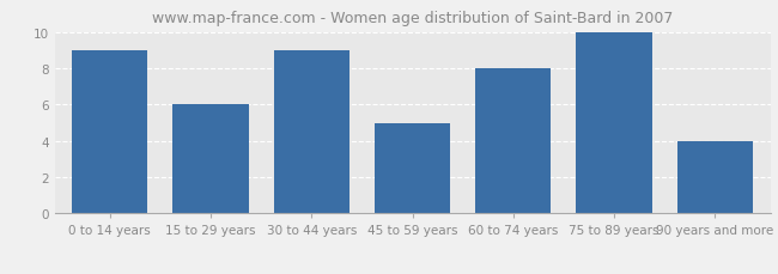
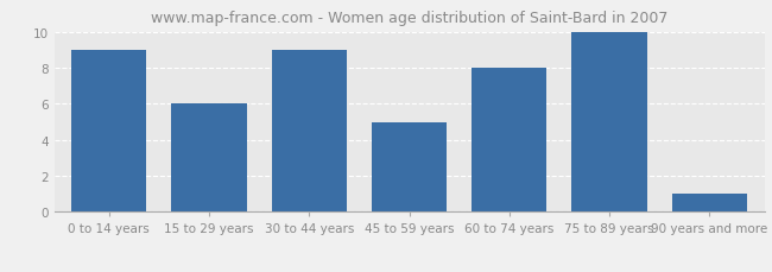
90 years and more: 4 -> 1
